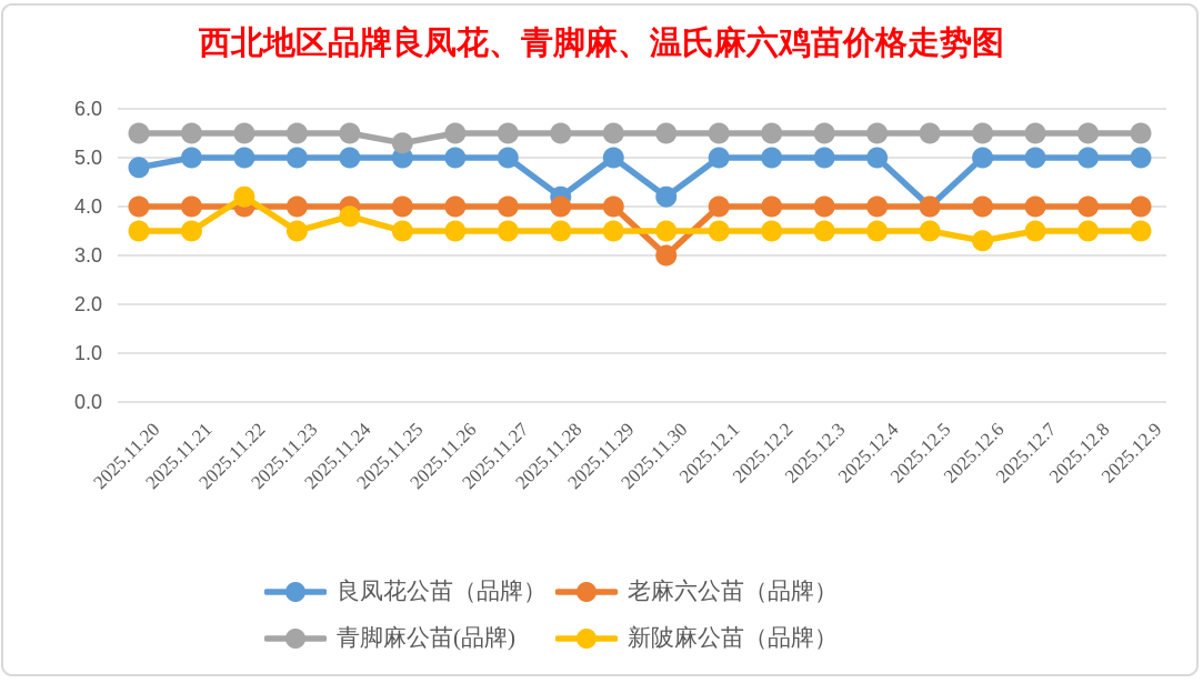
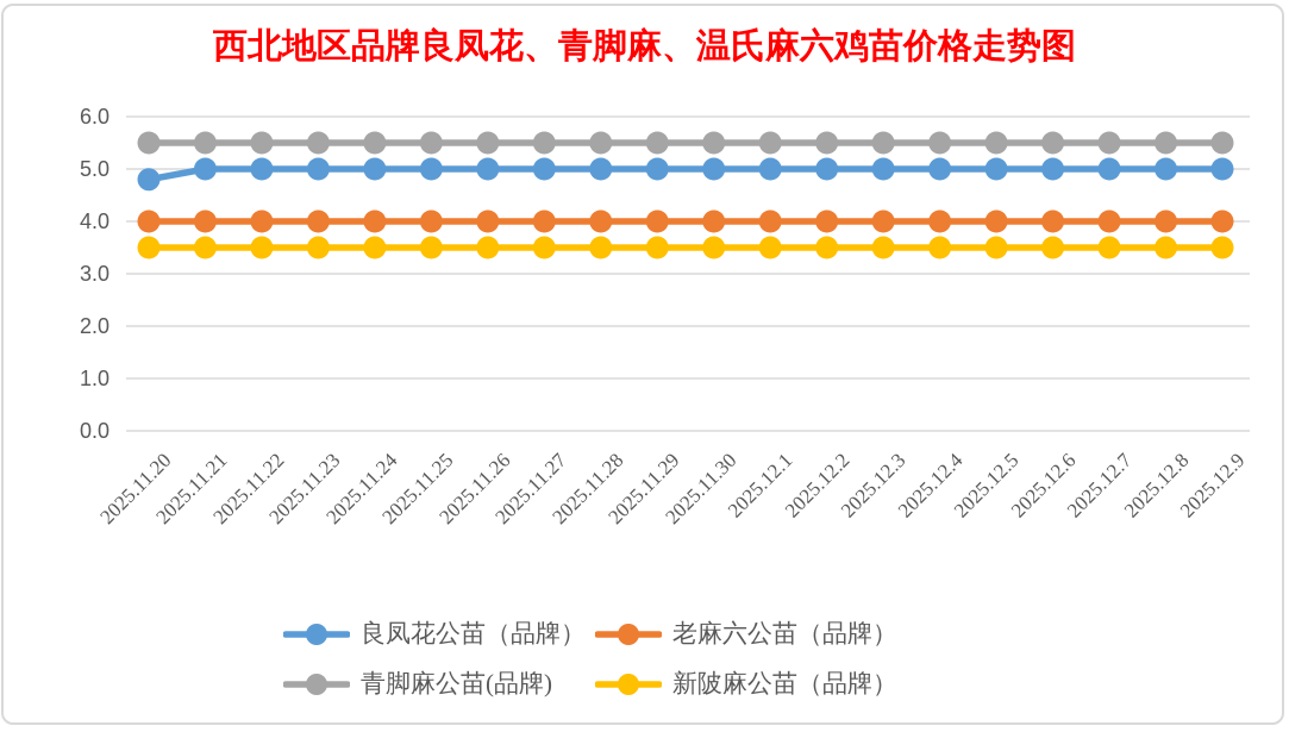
新陂麻公苗（品牌）/2025.11.22: 4.2 -> 3.5
新陂麻公苗（品牌）/2025.11.24: 3.8 -> 3.5
青脚麻公苗(品牌)/2025.11.25: 5.3 -> 5.5
良凤花公苗（品牌）/2025.11.28: 4.2 -> 5.0
良凤花公苗（品牌）/2025.11.30: 4.2 -> 5.0
老麻六公苗（品牌）/2025.11.30: 3 -> 4
良凤花公苗（品牌）/2025.12.5: 4.0 -> 5.0
新陂麻公苗（品牌）/2025.12.6: 3.3 -> 3.5
